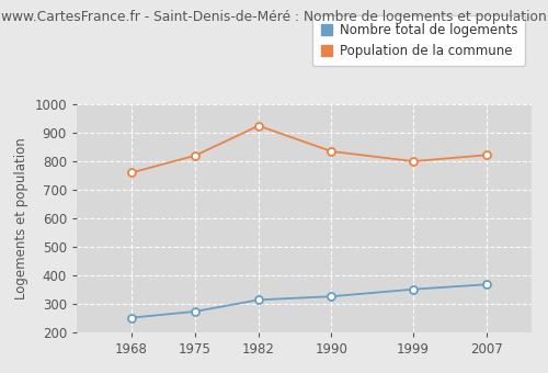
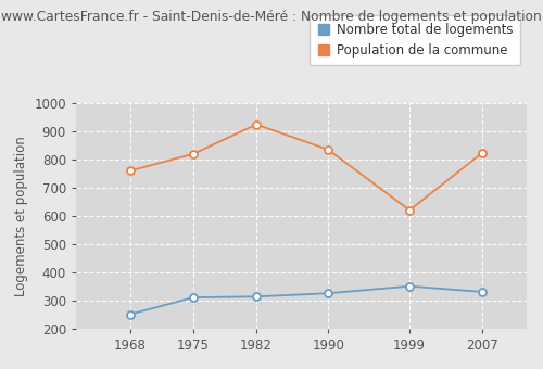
Nombre total de logements/1975: 272 -> 310
Population de la commune/1999: 800 -> 620
Nombre total de logements/2007: 367 -> 330
